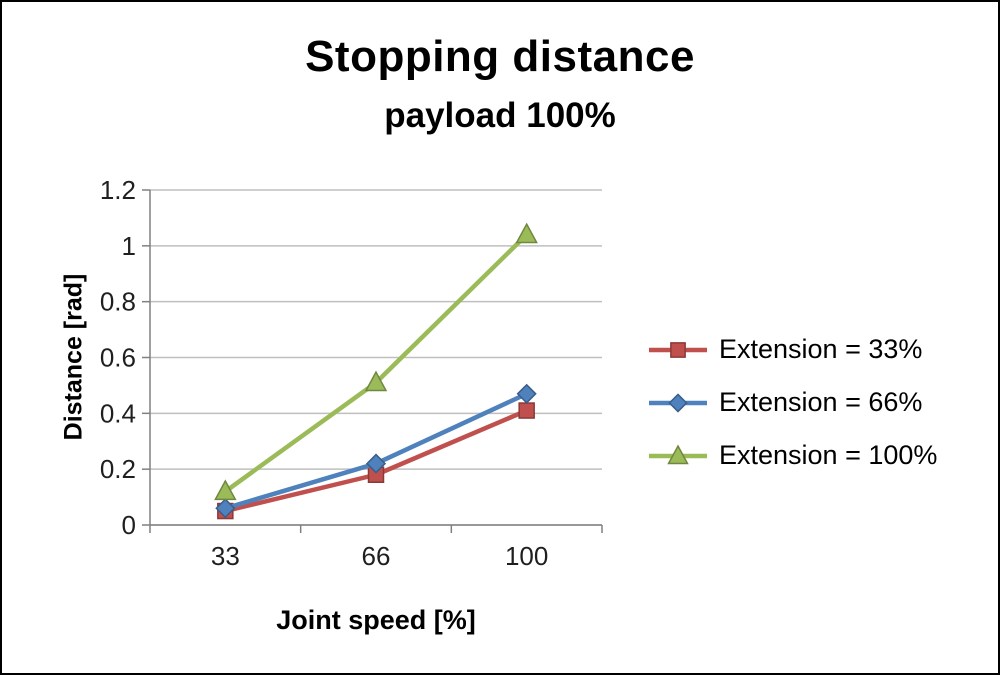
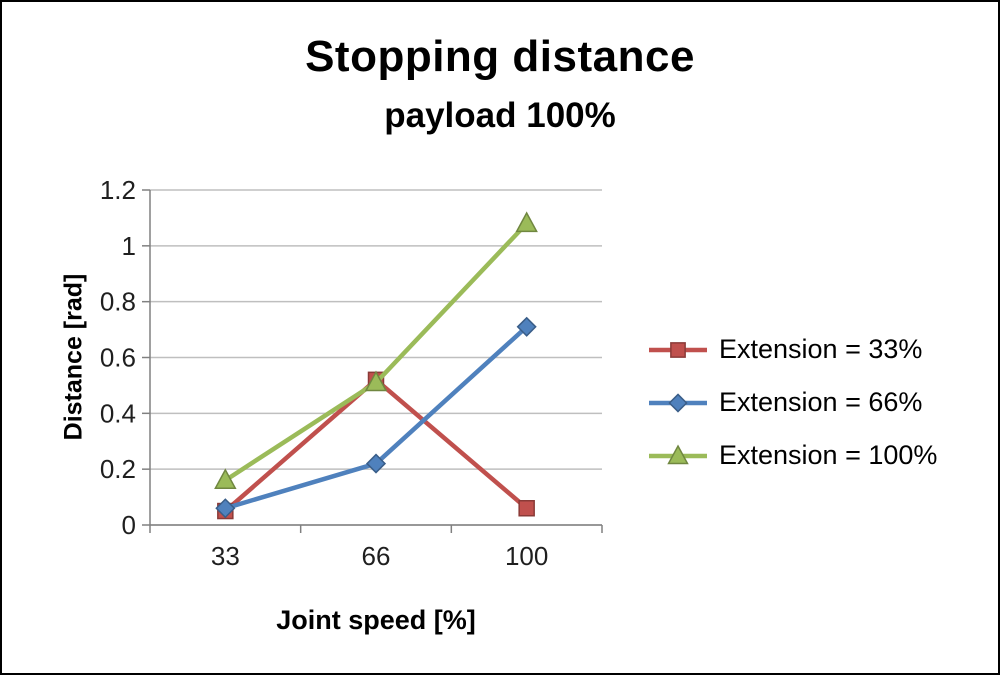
Extension = 100%/33: 0.12 -> 0.16
Extension = 33%/66: 0.18 -> 0.52
Extension = 33%/100: 0.41 -> 0.06
Extension = 66%/100: 0.47 -> 0.71
Extension = 100%/100: 1.04 -> 1.08
